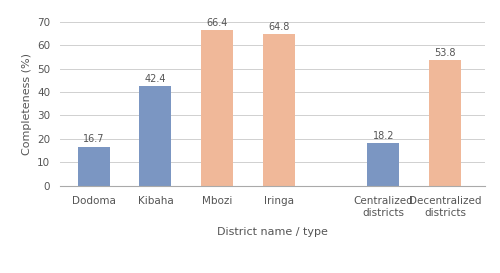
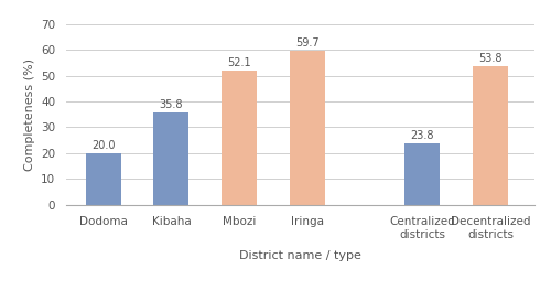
Dodoma: 16.7 -> 20.0
Kibaha: 42.4 -> 35.8
Mbozi: 66.4 -> 52.1
Iringa: 64.8 -> 59.7
Centralized districts: 18.2 -> 23.8
